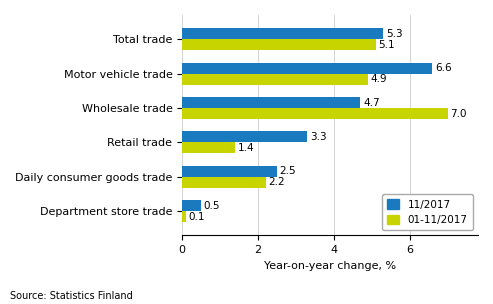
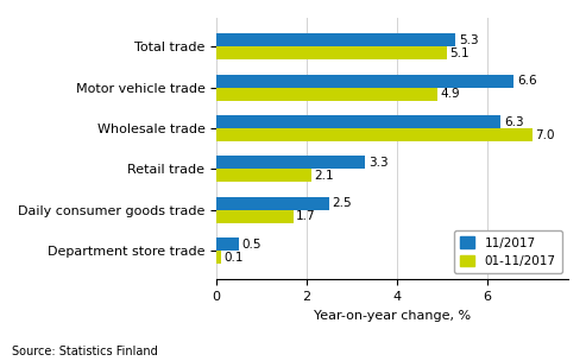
11/2017/Wholesale trade: 4.7 -> 6.3
01-11/2017/Retail trade: 1.4 -> 2.1
01-11/2017/Daily consumer goods trade: 2.2 -> 1.7
